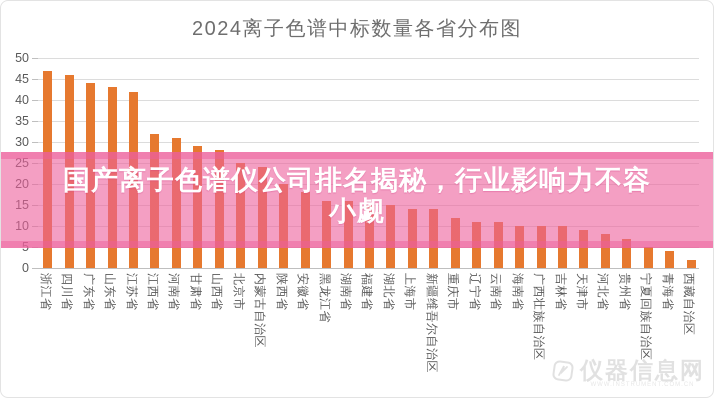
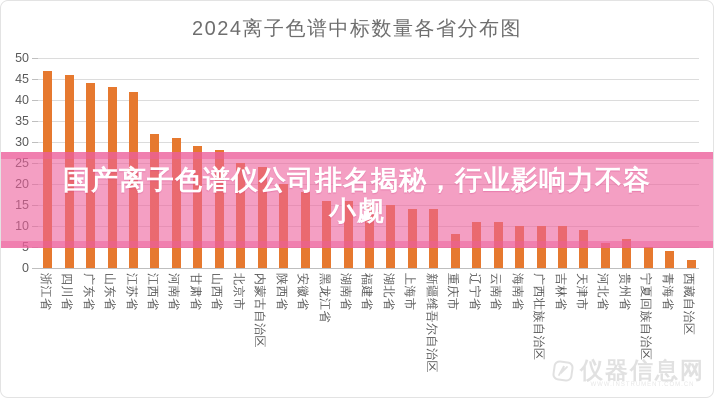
重庆市: 12 -> 8
河北省: 8 -> 6
